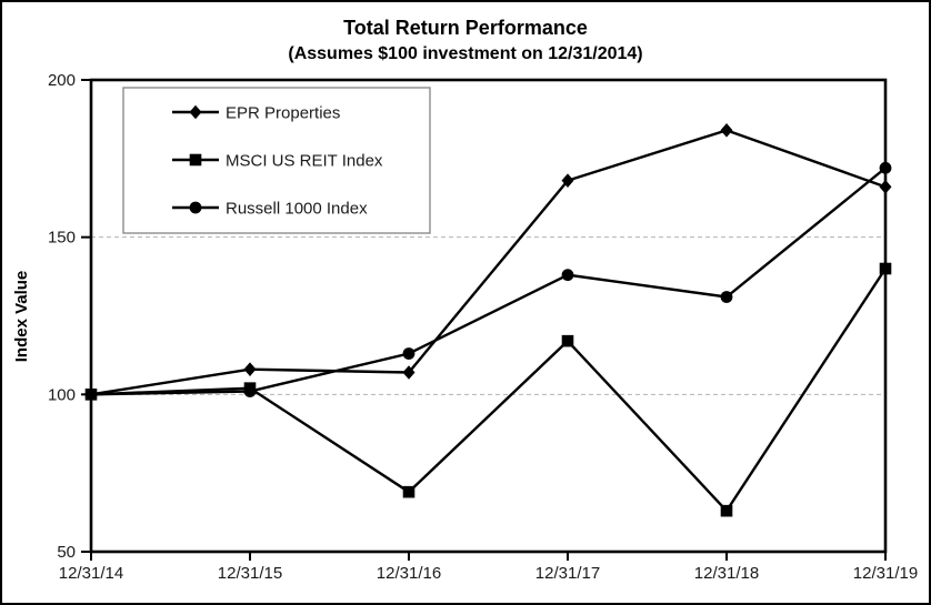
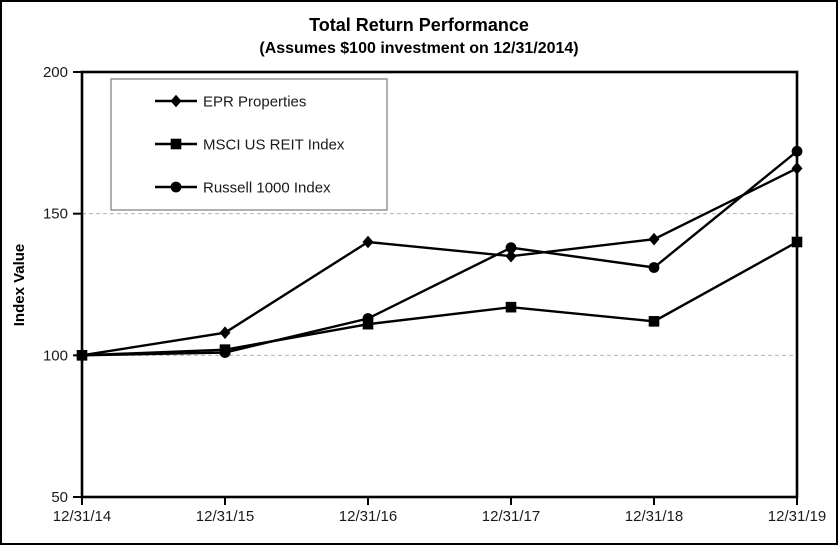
EPR Properties/12/31/16: 107 -> 140
MSCI US REIT Index/12/31/16: 69 -> 111
EPR Properties/12/31/17: 168 -> 135
EPR Properties/12/31/18: 184 -> 141
MSCI US REIT Index/12/31/18: 63 -> 112
